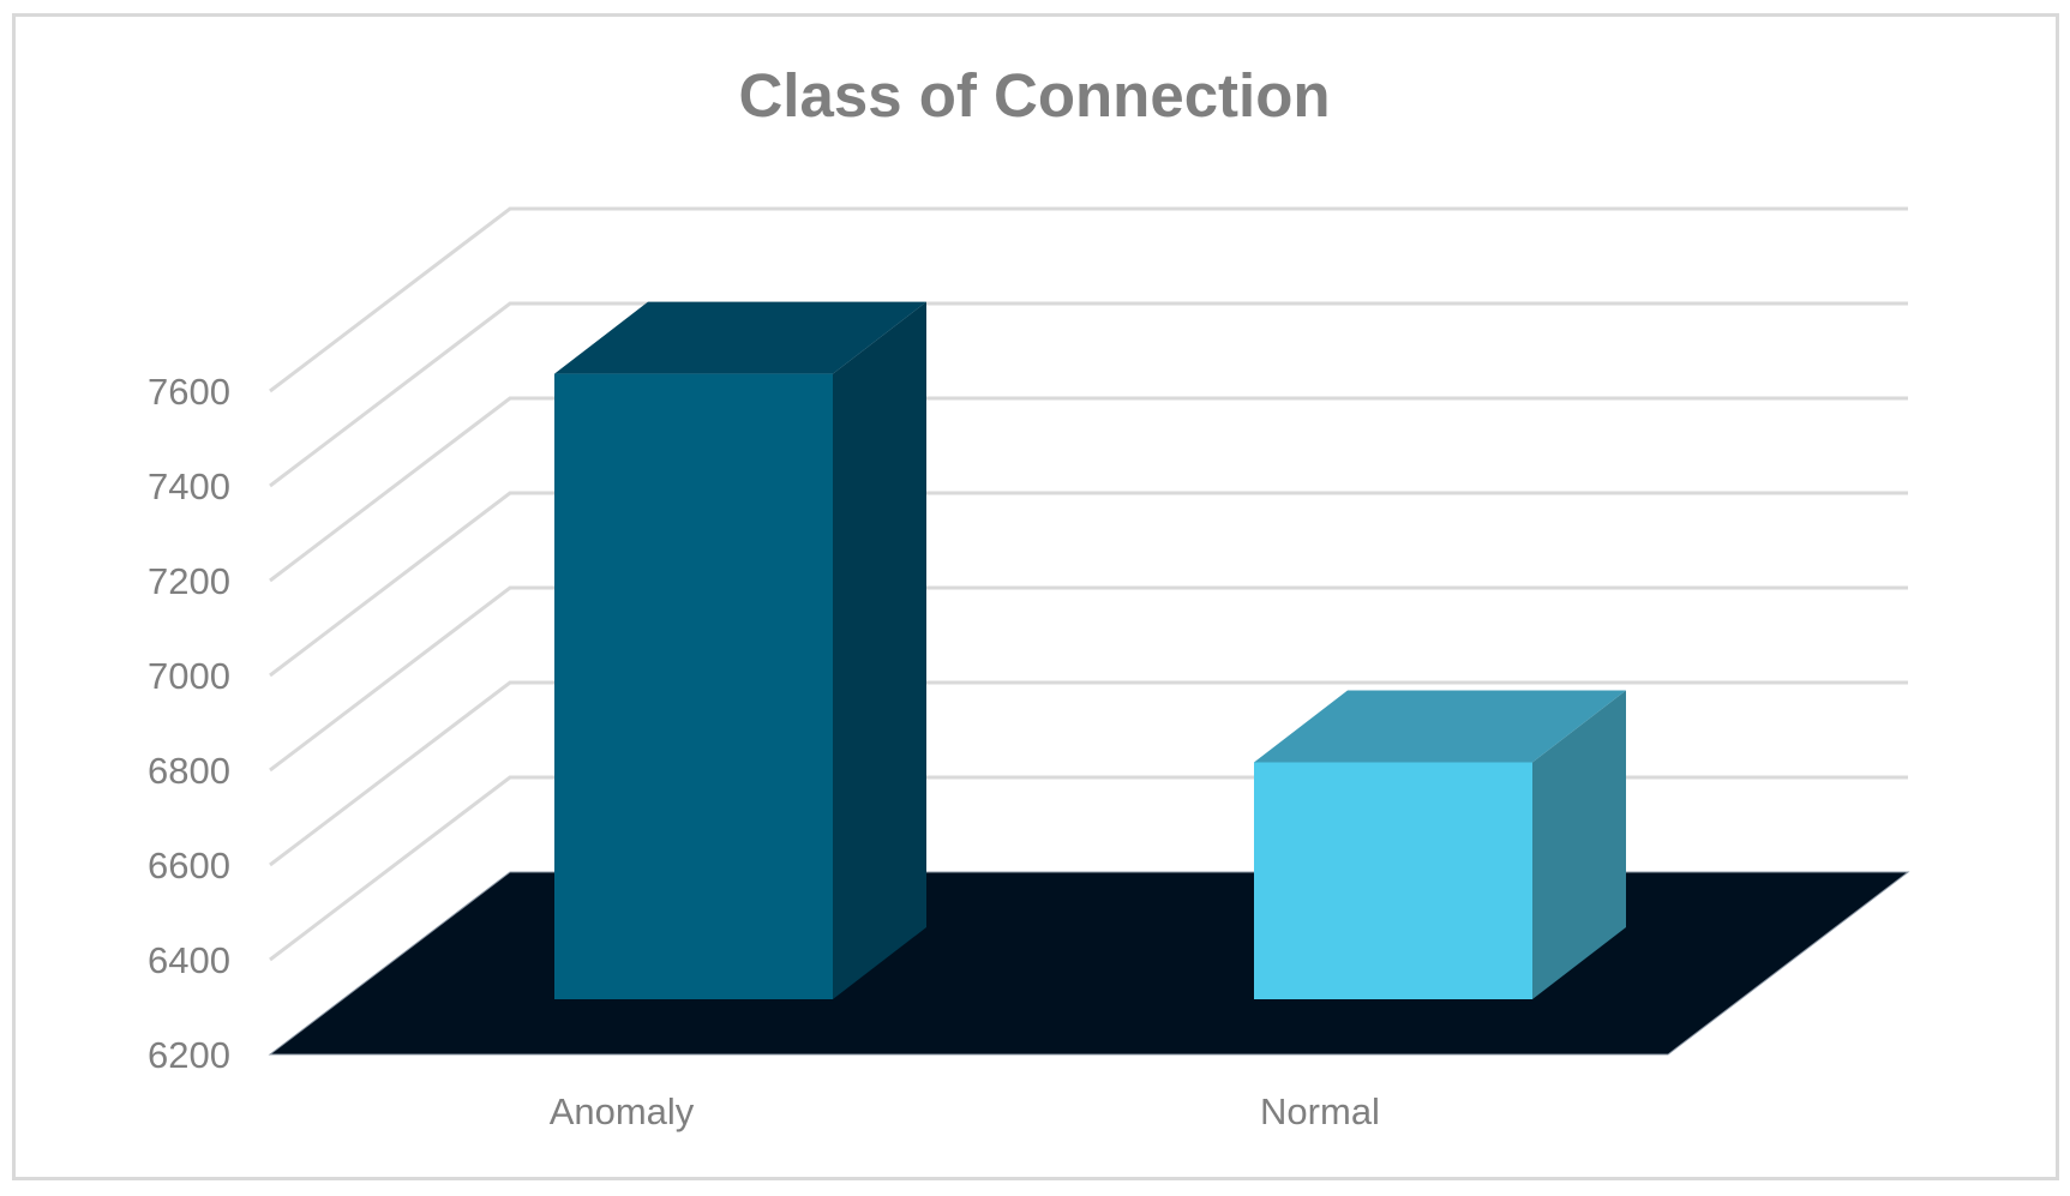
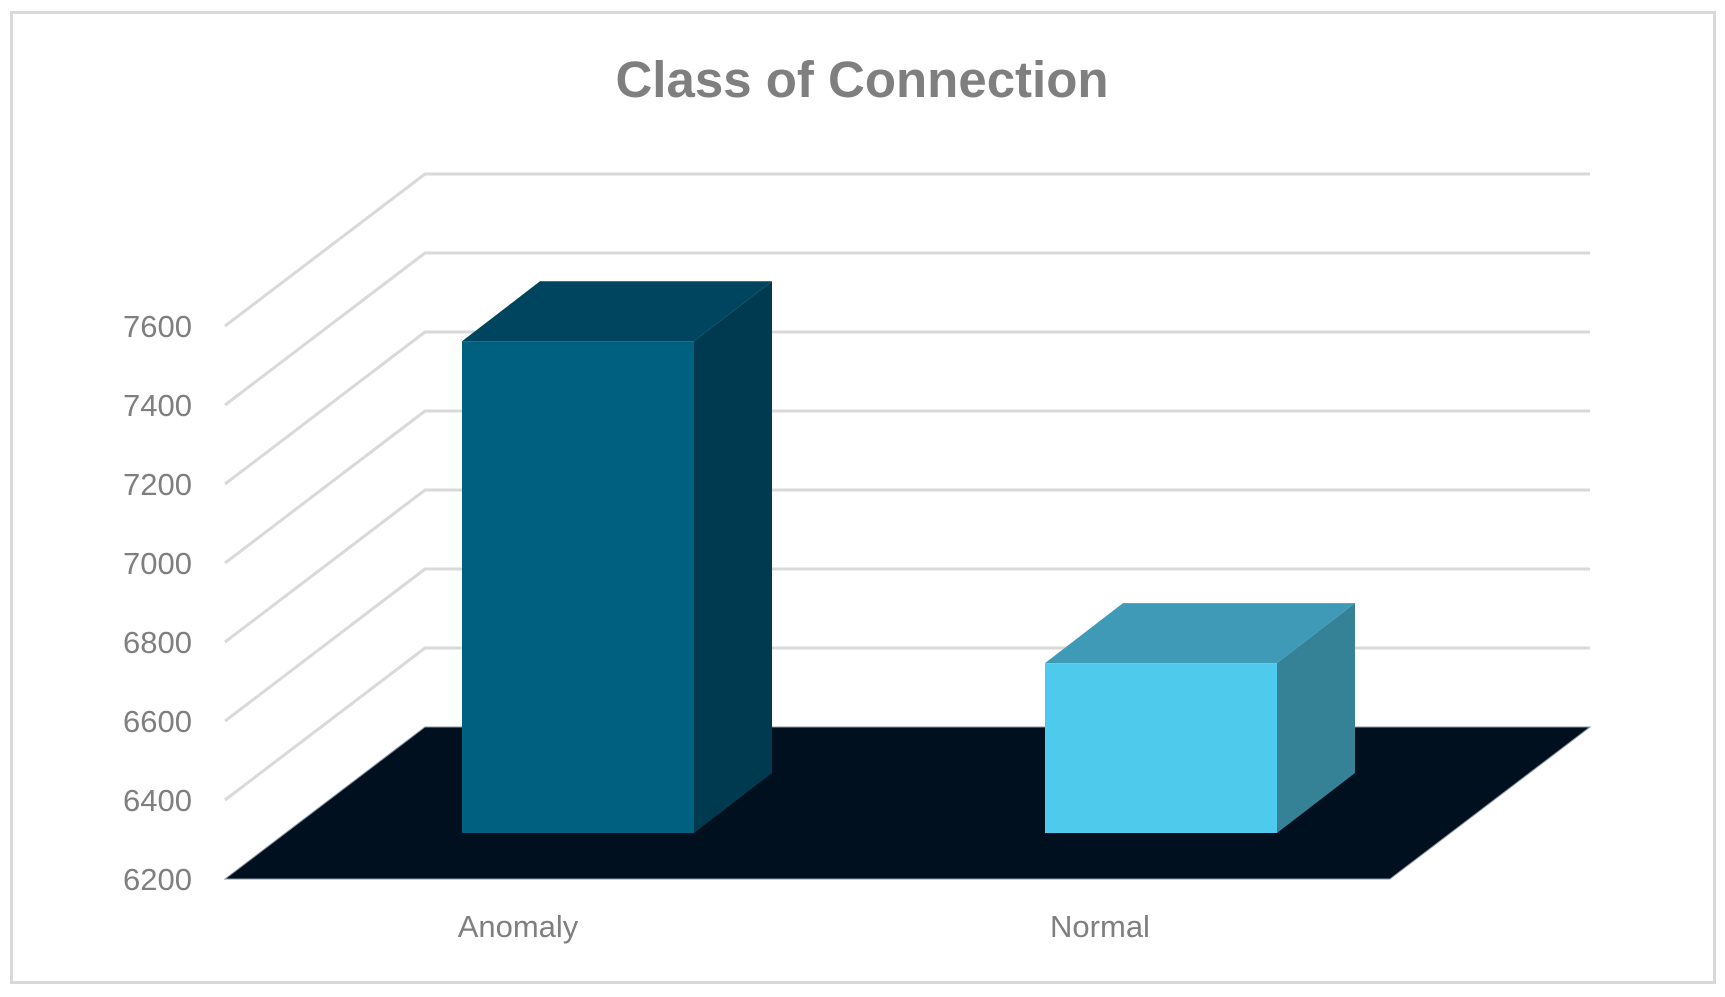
Anomaly: 7520 -> 7440
Normal: 6700 -> 6630
